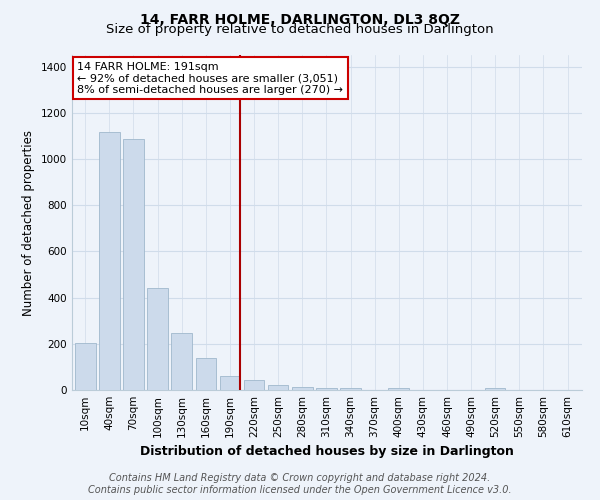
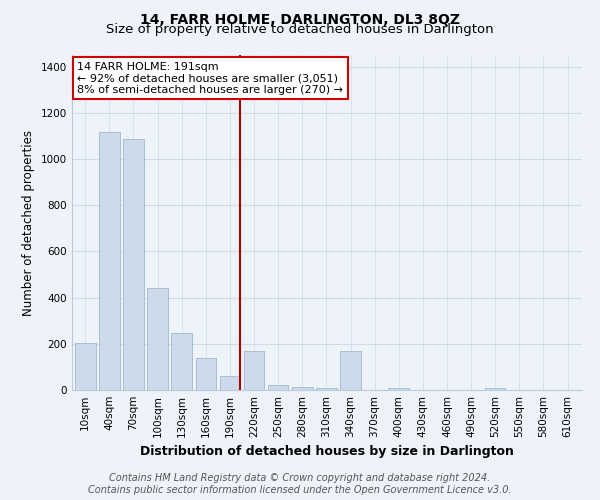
220sqm: 45 -> 170
340sqm: 10 -> 170
